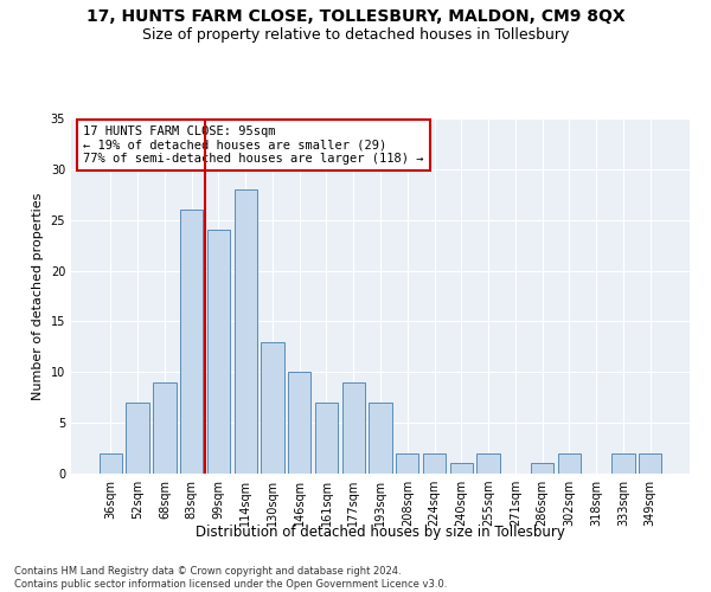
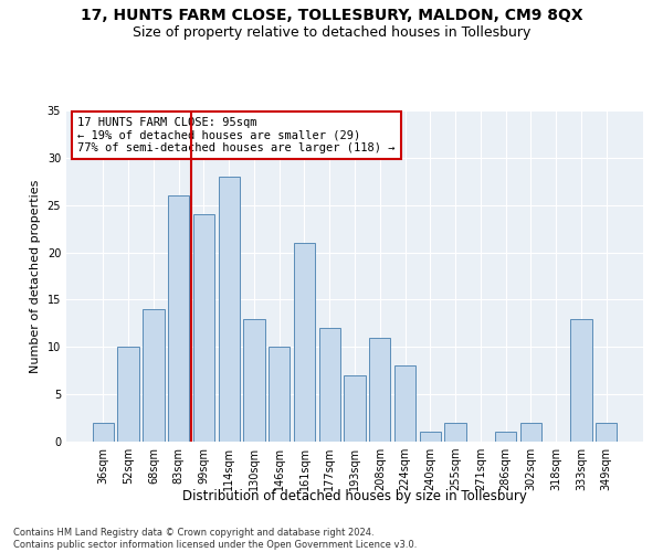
52sqm: 7 -> 10
68sqm: 9 -> 14
161sqm: 7 -> 21
177sqm: 9 -> 12
208sqm: 2 -> 11
224sqm: 2 -> 8
333sqm: 2 -> 13
